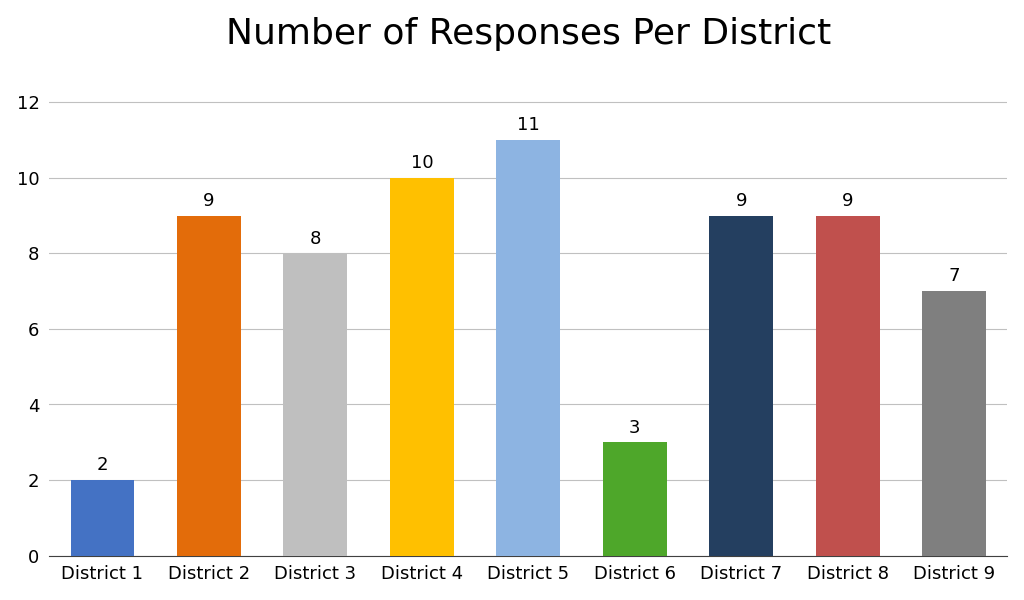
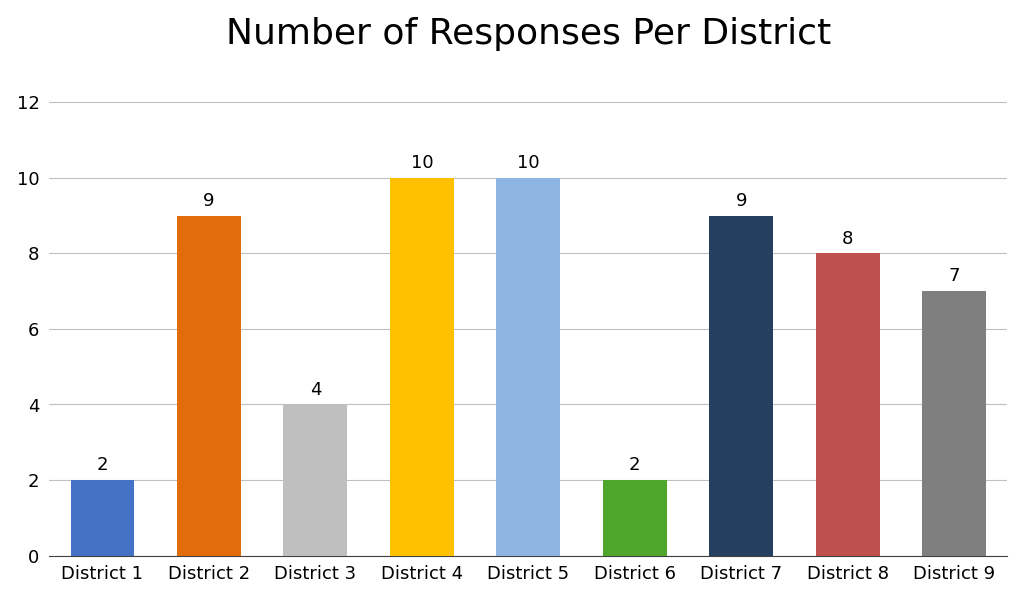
District 3: 8 -> 4
District 5: 11 -> 10
District 6: 3 -> 2
District 8: 9 -> 8
